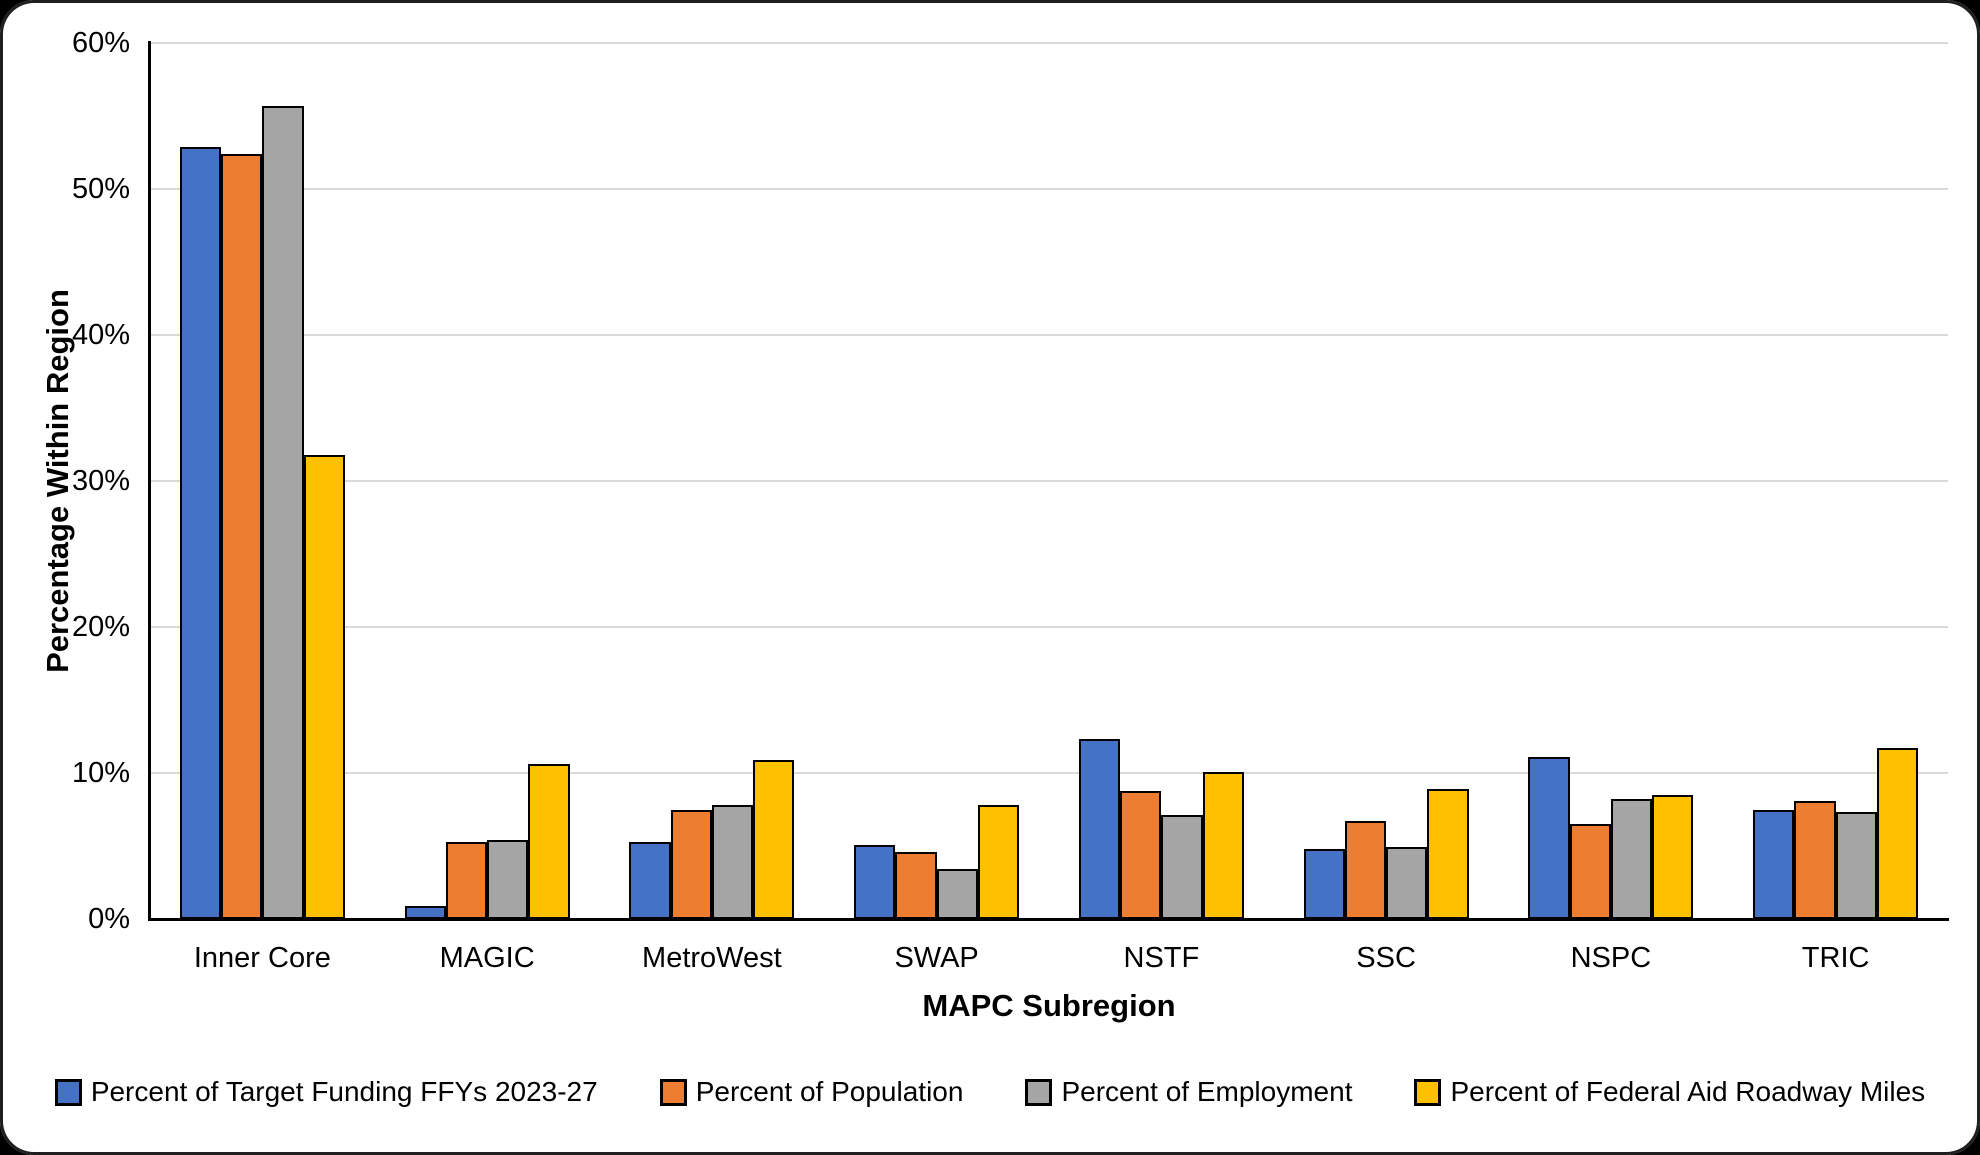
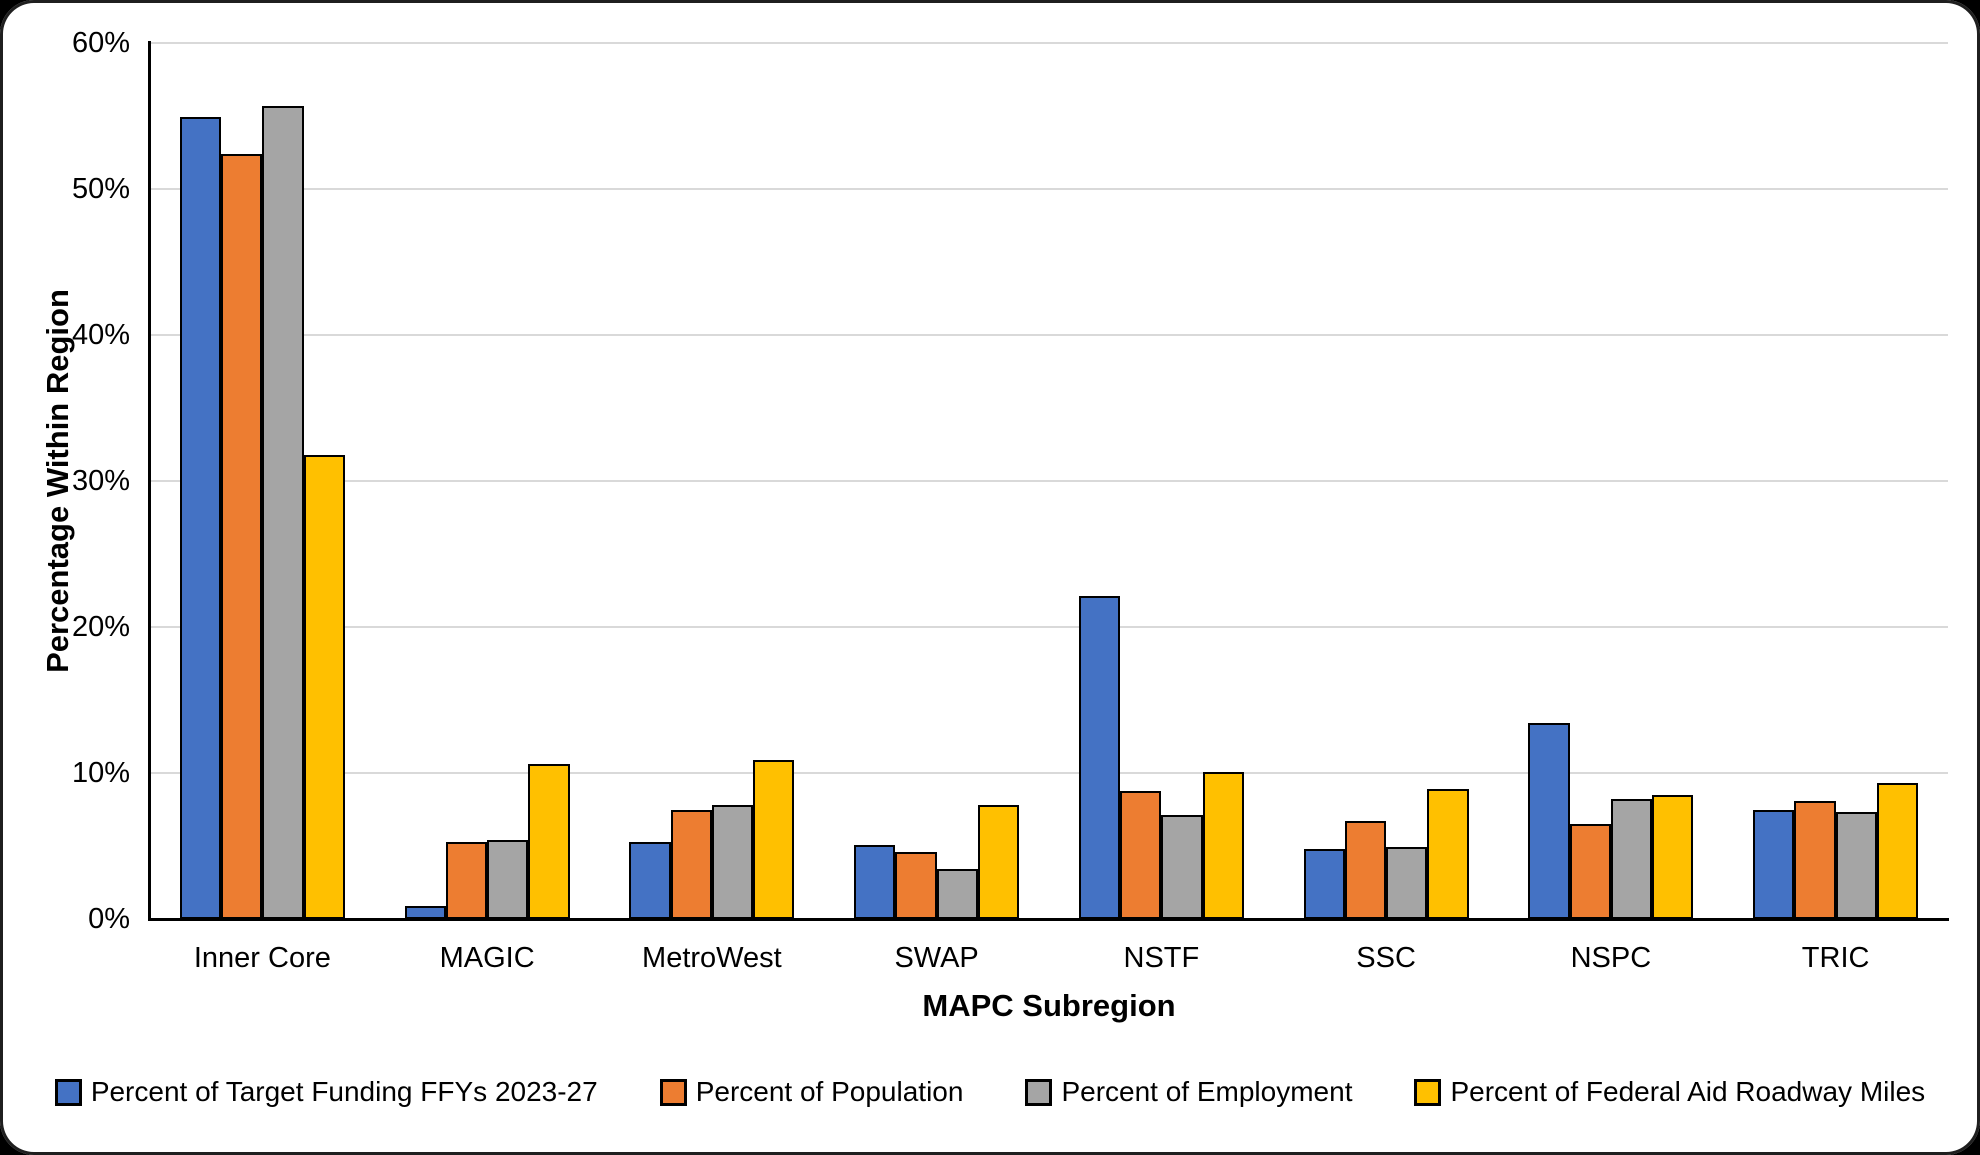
Percent of Target Funding FFYs 2023-27/Inner Core: 52.9% -> 54.9%
Percent of Target Funding FFYs 2023-27/NSTF: 12.3% -> 22.1%
Percent of Target Funding FFYs 2023-27/NSPC: 11.1% -> 13.4%
Percent of Federal Aid Roadway Miles/TRIC: 11.7% -> 9.3%
